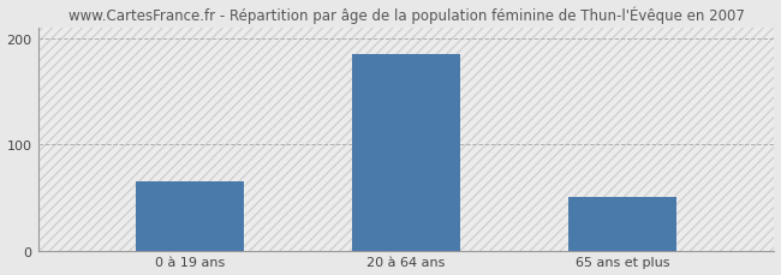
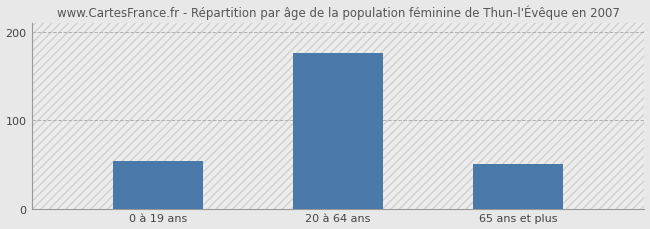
0 à 19 ans: 65 -> 54
20 à 64 ans: 185 -> 176
